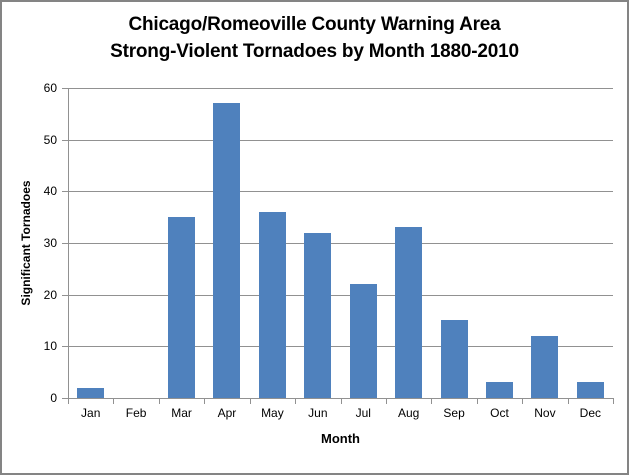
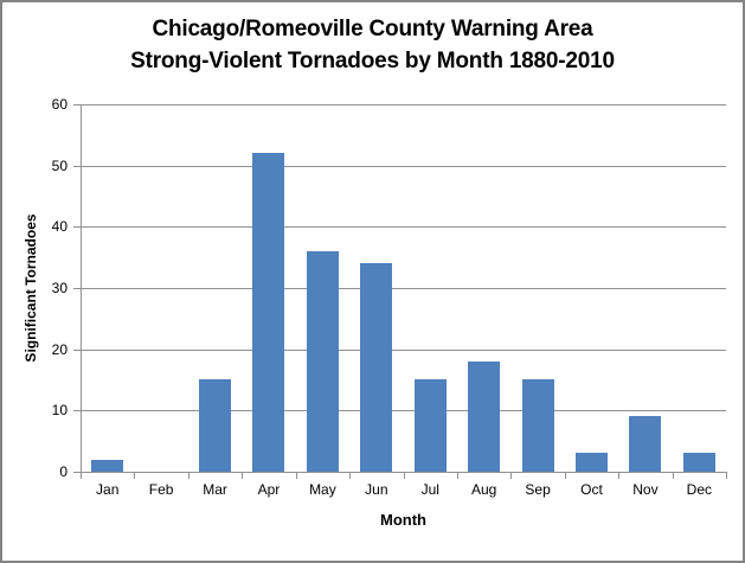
Mar: 35 -> 15
Apr: 57 -> 52
Jun: 32 -> 34
Jul: 22 -> 15
Aug: 33 -> 18
Nov: 12 -> 9
